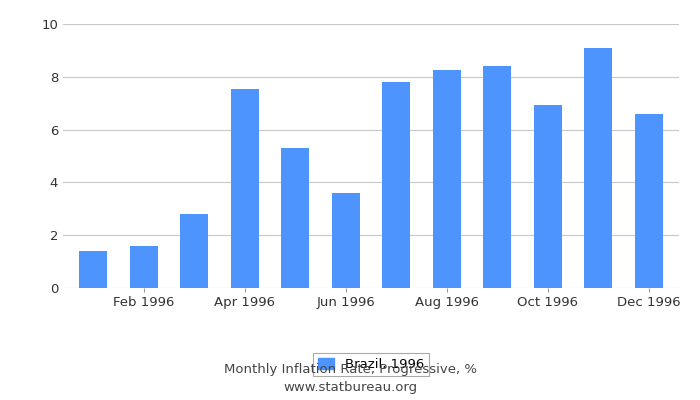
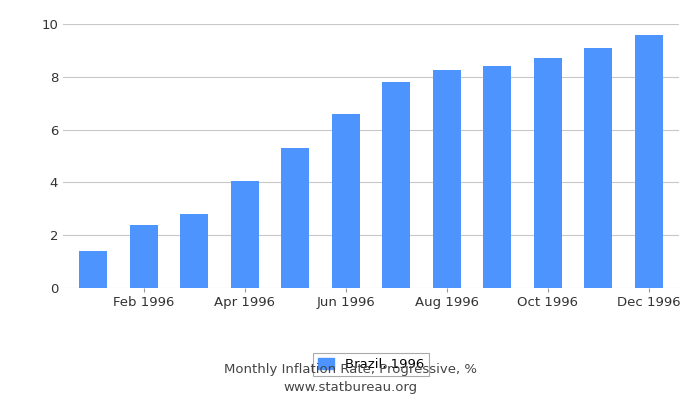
Feb 1996: 1.60 -> 2.40
Apr 1996: 7.55 -> 4.07
Jun 1996: 3.60 -> 6.60
Oct 1996: 6.95 -> 8.70
Dec 1996: 6.60 -> 9.60
